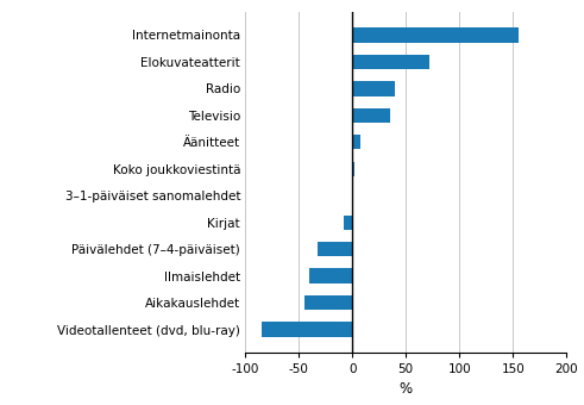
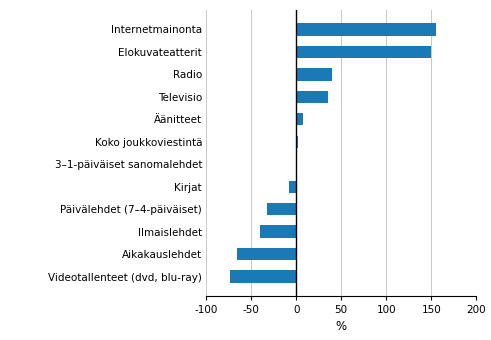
Elokuvateatterit: 72 -> 150
Aikakauslehdet: -45 -> -66
Videotallenteet (dvd, blu-ray): -85 -> -74
